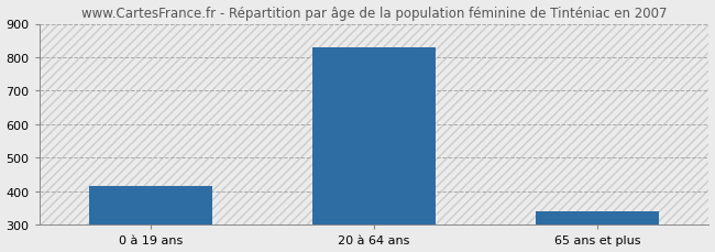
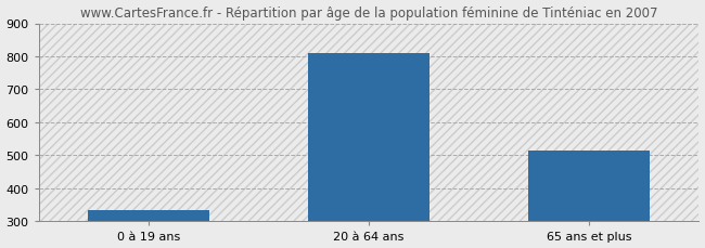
0 à 19 ans: 415 -> 335
20 à 64 ans: 829 -> 810
65 ans et plus: 341 -> 515
